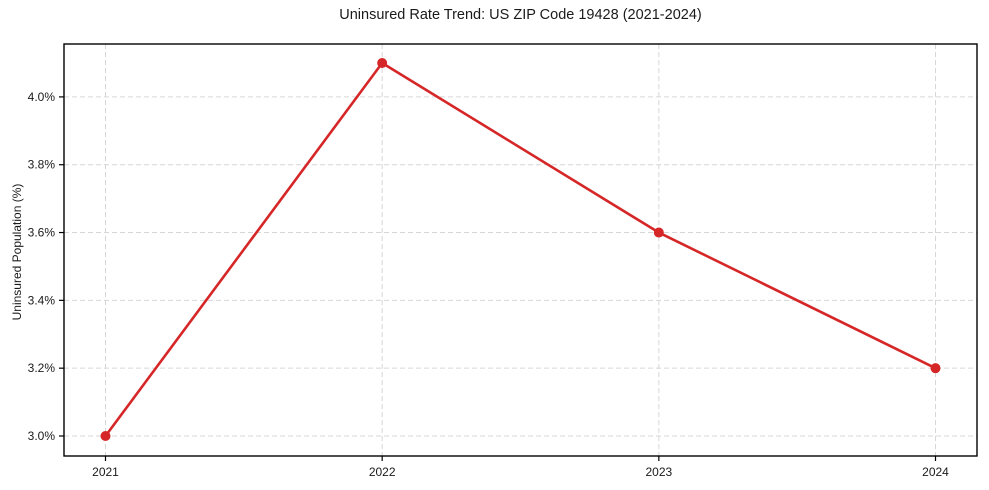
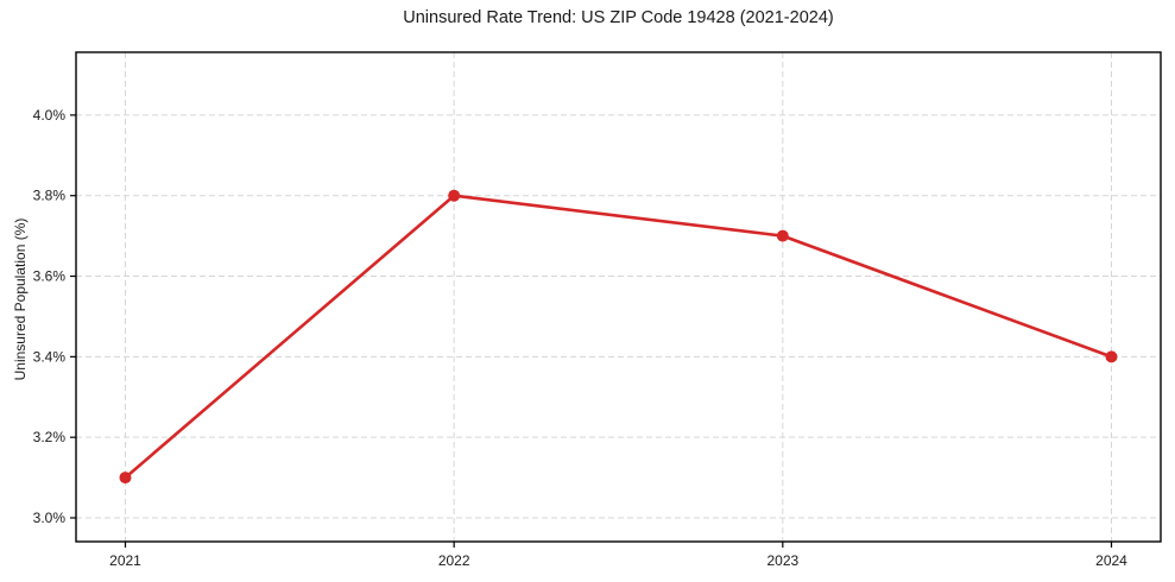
2021: 3.0% -> 3.1%
2022: 4.1% -> 3.8%
2023: 3.6% -> 3.7%
2024: 3.2% -> 3.4%
